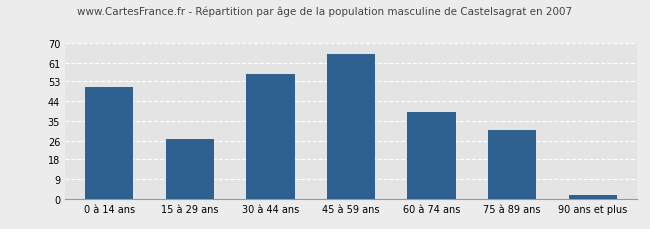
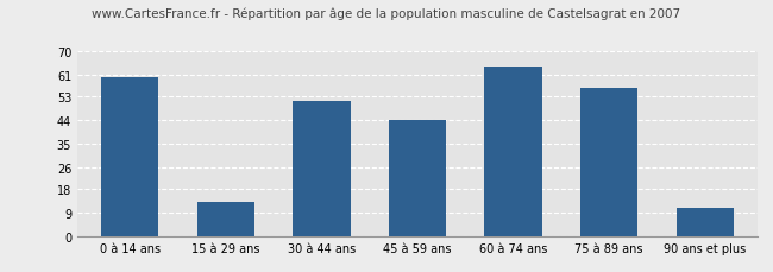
0 à 14 ans: 50 -> 60
15 à 29 ans: 27 -> 13
30 à 44 ans: 56 -> 51
45 à 59 ans: 65 -> 44
60 à 74 ans: 39 -> 64
75 à 89 ans: 31 -> 56
90 ans et plus: 2 -> 11
